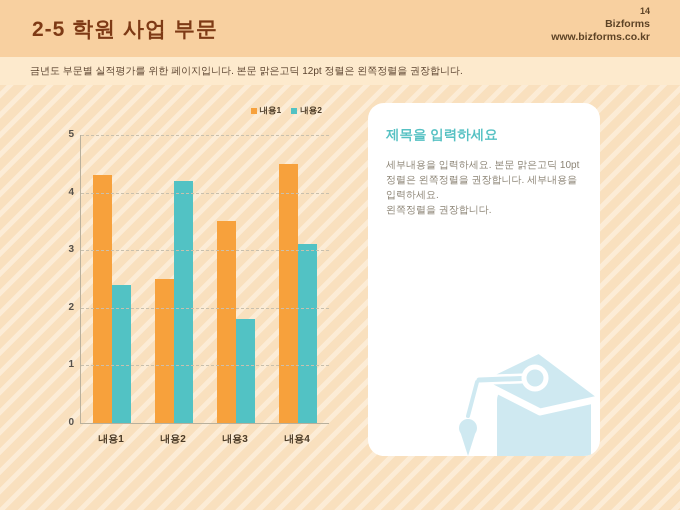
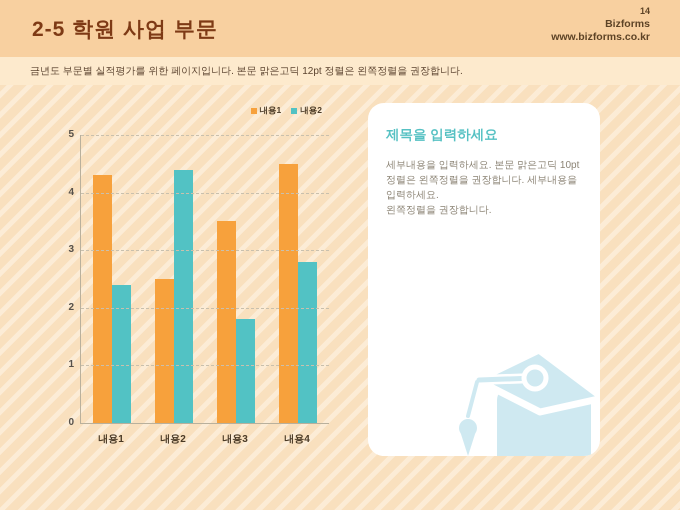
내용2/내용2: 4.2 -> 4.4
내용2/내용4: 3.1 -> 2.8
